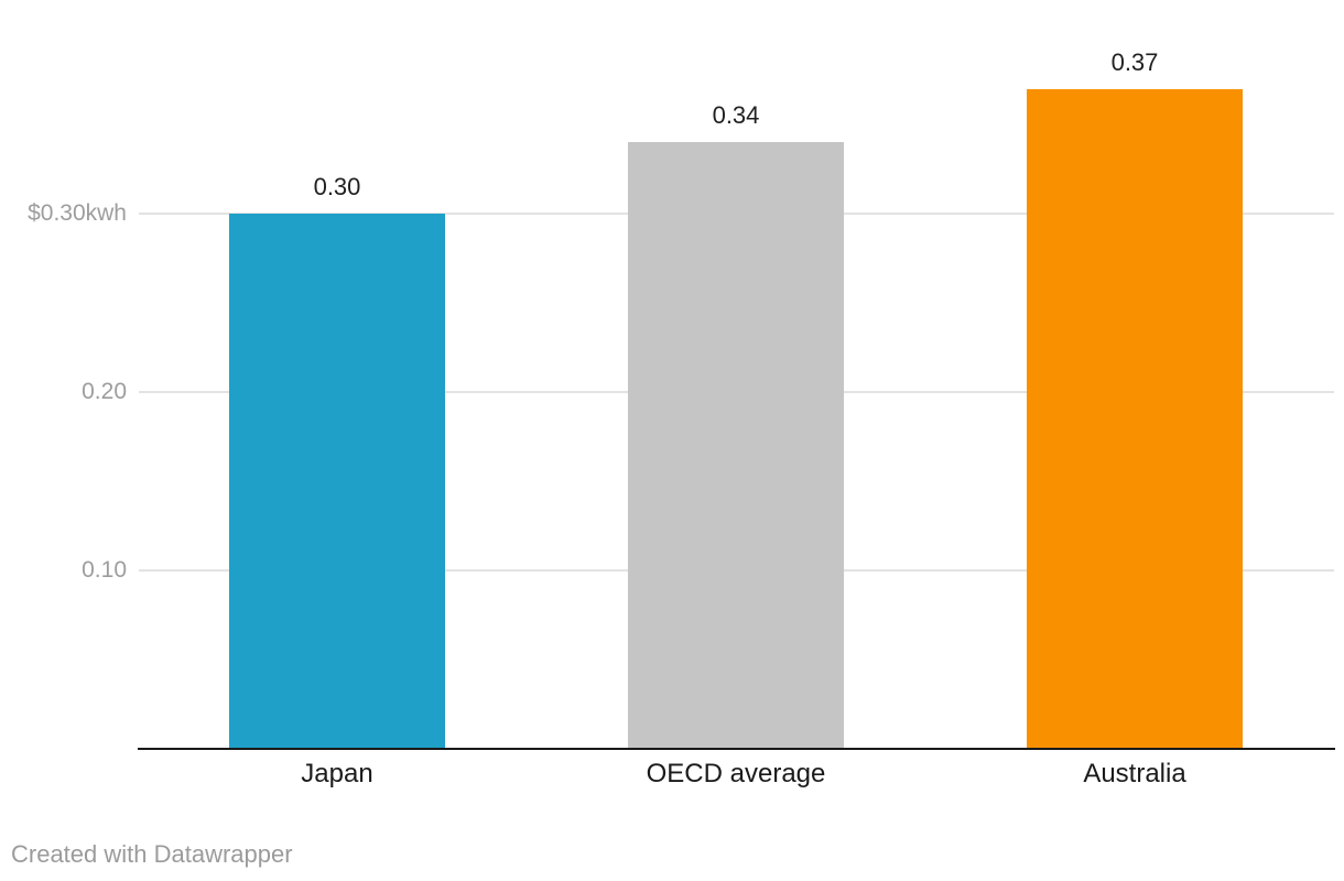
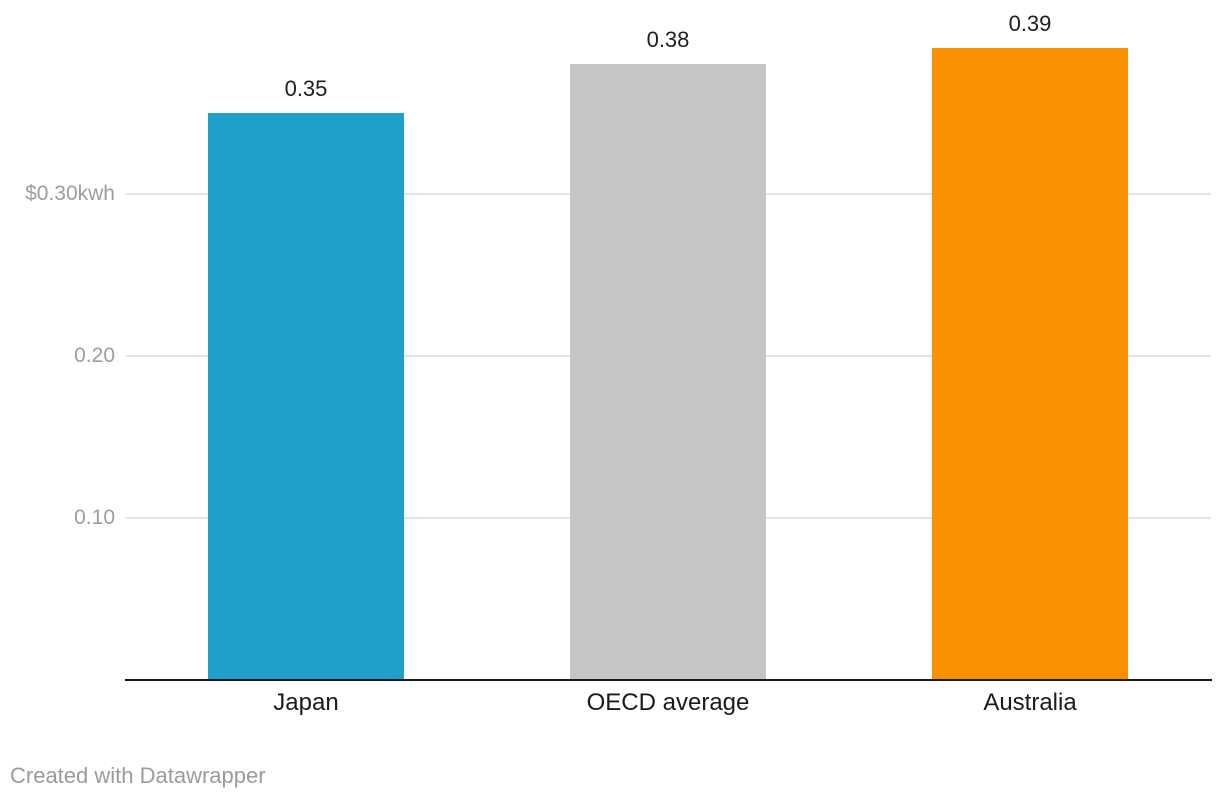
Japan: 0.30 -> 0.35
OECD average: 0.34 -> 0.38
Australia: 0.37 -> 0.39
